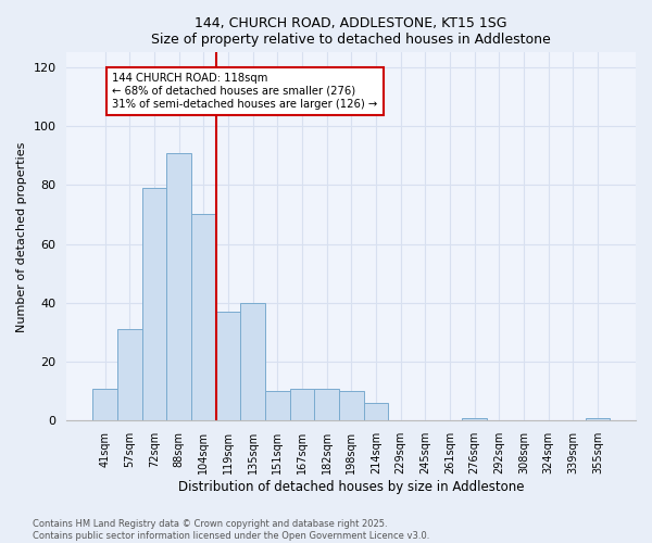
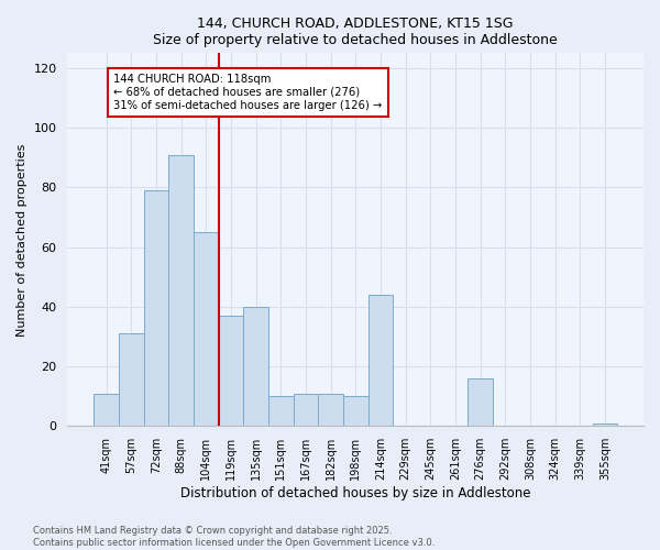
104sqm: 70 -> 65
214sqm: 6 -> 44
276sqm: 1 -> 16
